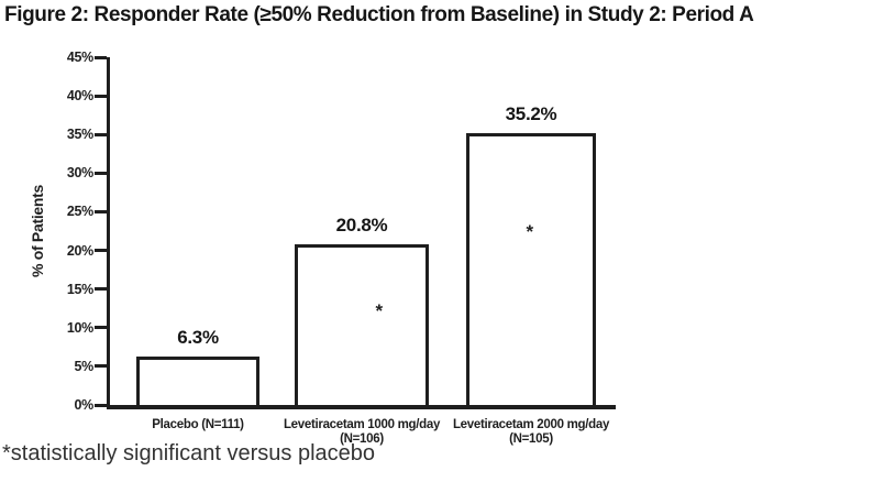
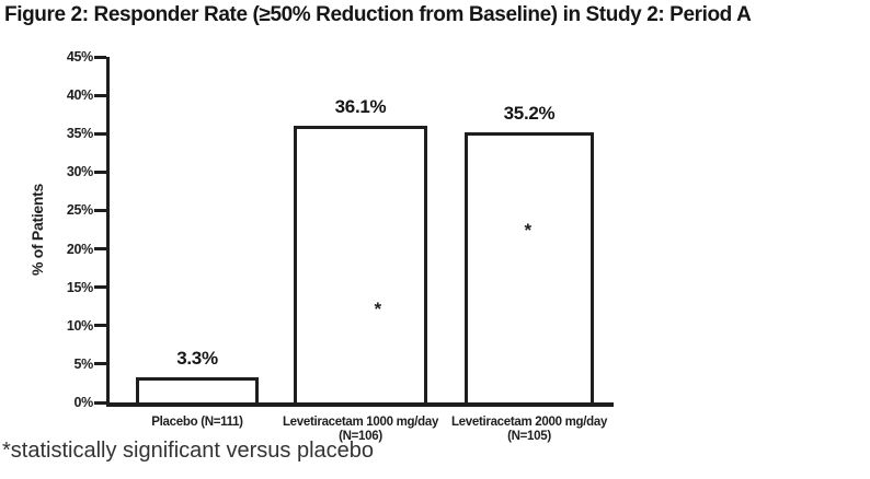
Placebo (N=111): 6.3% -> 3.3%
Levetiracetam 1000 mg/day (N=106): 20.8% -> 36.1%
